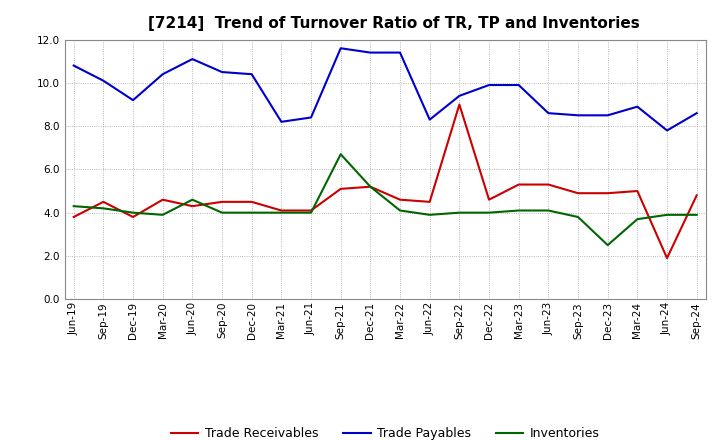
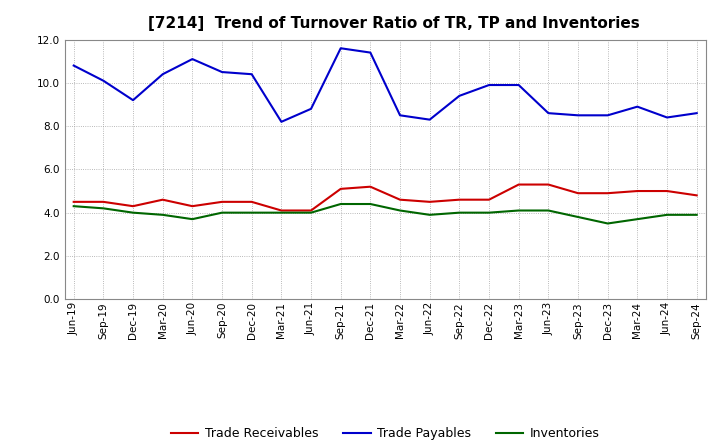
Trade Receivables/Jun-19: 3.8 -> 4.5
Trade Receivables/Dec-19: 3.8 -> 4.3
Inventories/Jun-20: 4.6 -> 3.7
Trade Payables/Jun-21: 8.4 -> 8.8
Inventories/Sep-21: 6.7 -> 4.4
Inventories/Dec-21: 5.2 -> 4.4
Trade Payables/Mar-22: 11.4 -> 8.5
Trade Receivables/Sep-22: 9.0 -> 4.6
Inventories/Dec-23: 2.5 -> 3.5
Trade Receivables/Jun-24: 1.9 -> 5.0
Trade Payables/Jun-24: 7.8 -> 8.4
